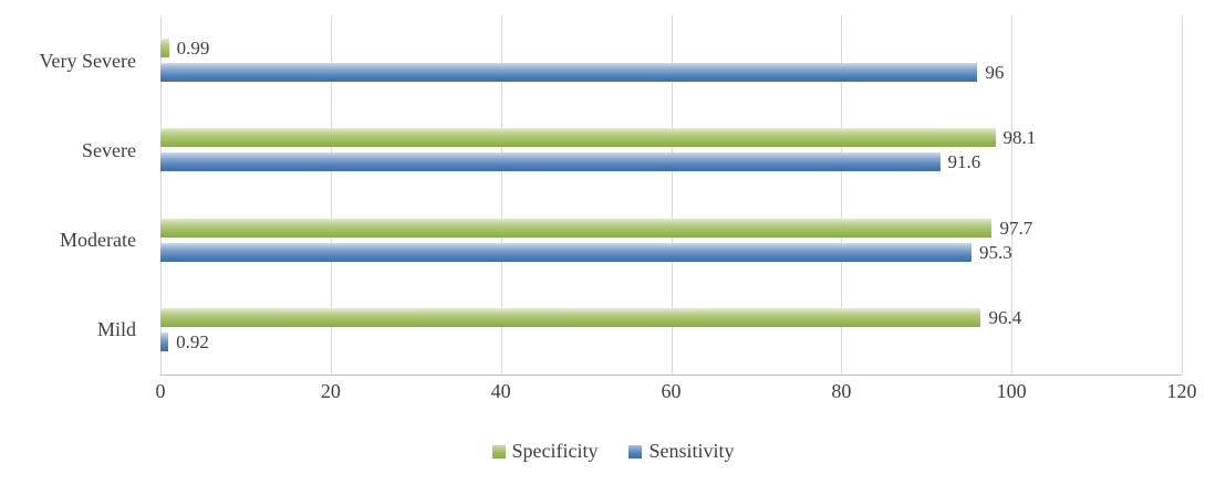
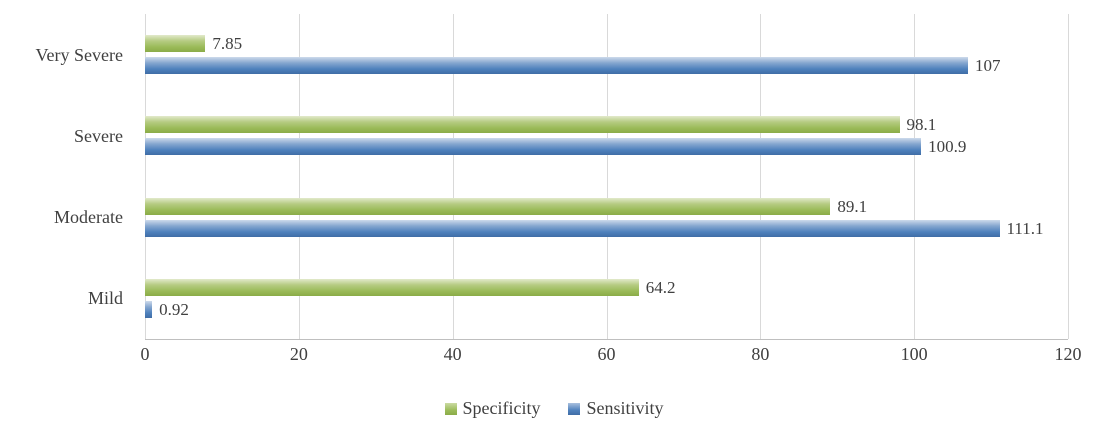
Specificity/Very Severe: 0.99 -> 7.85
Sensitivity/Very Severe: 96 -> 107
Sensitivity/Severe: 91.6 -> 100.9
Specificity/Moderate: 97.7 -> 89.1
Sensitivity/Moderate: 95.3 -> 111.1
Specificity/Mild: 96.4 -> 64.2
